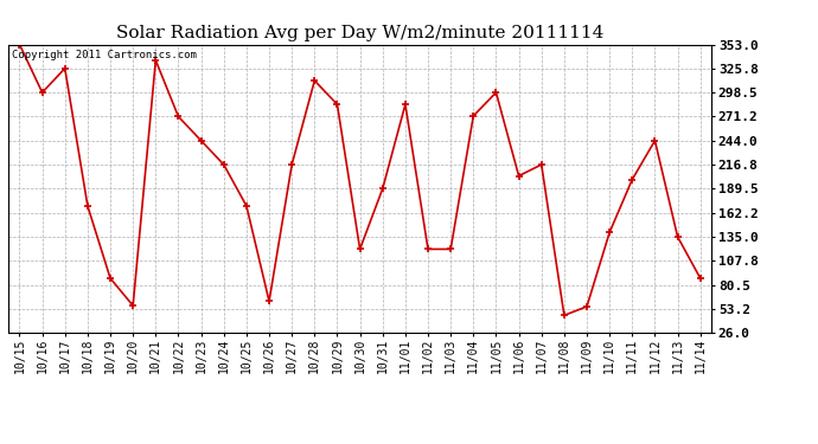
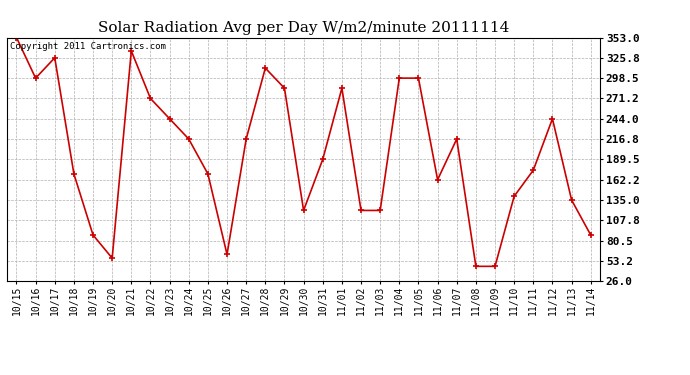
11/04: 272 -> 298
11/06: 204 -> 162
11/09: 56 -> 46
11/11: 200 -> 175
